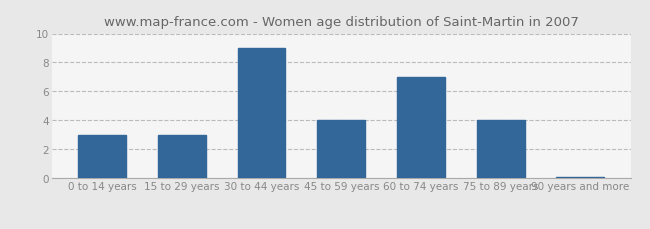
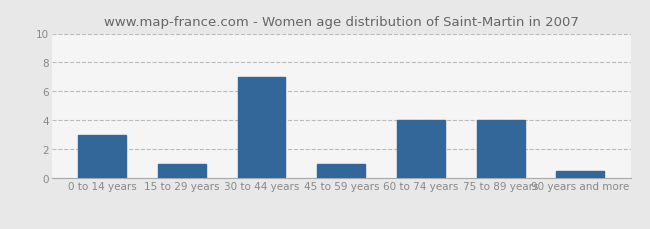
15 to 29 years: 3.0 -> 1.0
30 to 44 years: 9.0 -> 7.0
45 to 59 years: 4.0 -> 1.0
60 to 74 years: 7.0 -> 4.0
90 years and more: 0.1 -> 0.5
